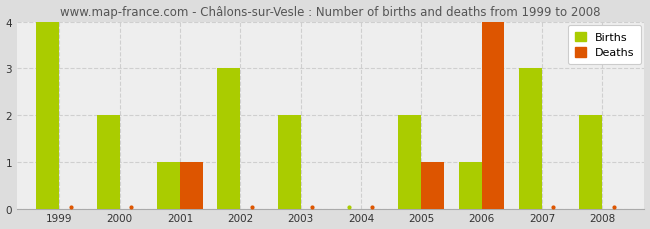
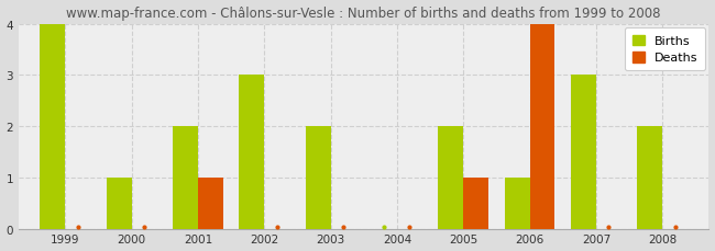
Births/2000: 2 -> 1
Births/2001: 1 -> 2
